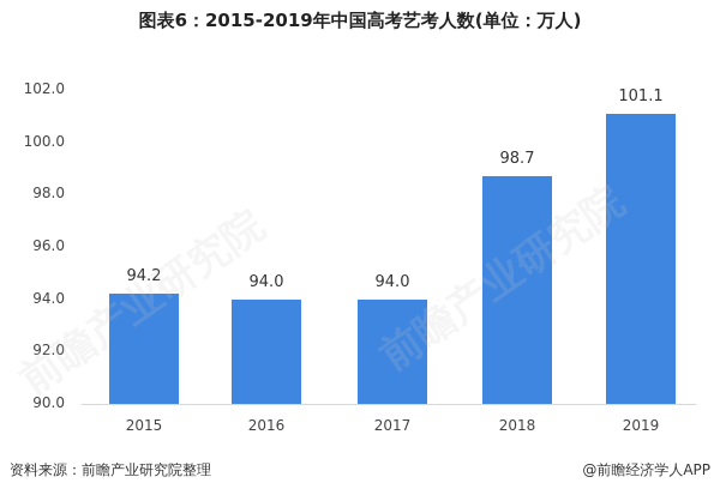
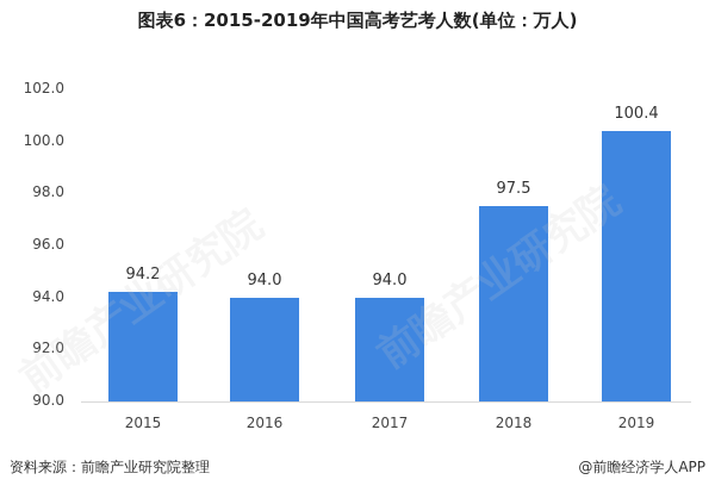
2018: 98.7 -> 97.5
2019: 101.1 -> 100.4
